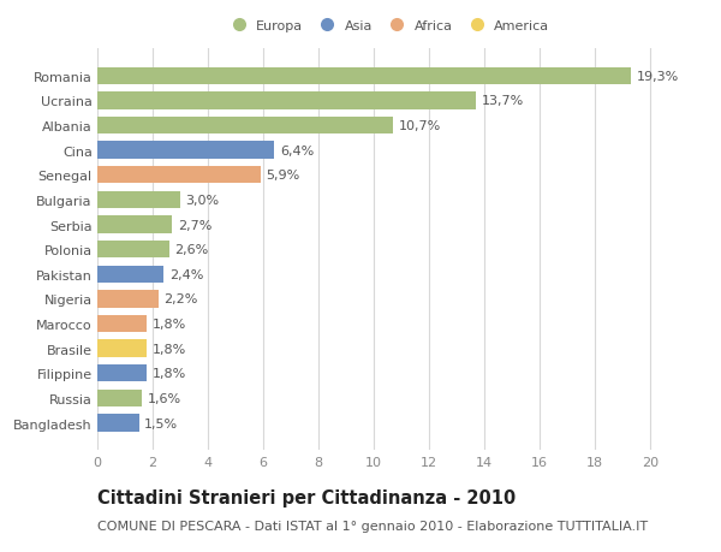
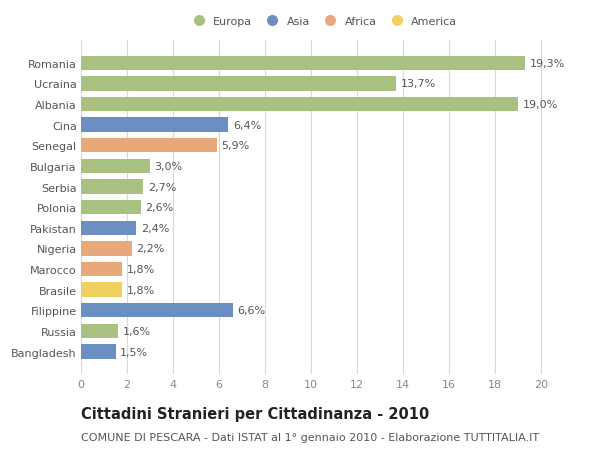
Albania: 10,7% -> 19,0%
Filippine: 1,8% -> 6,6%
